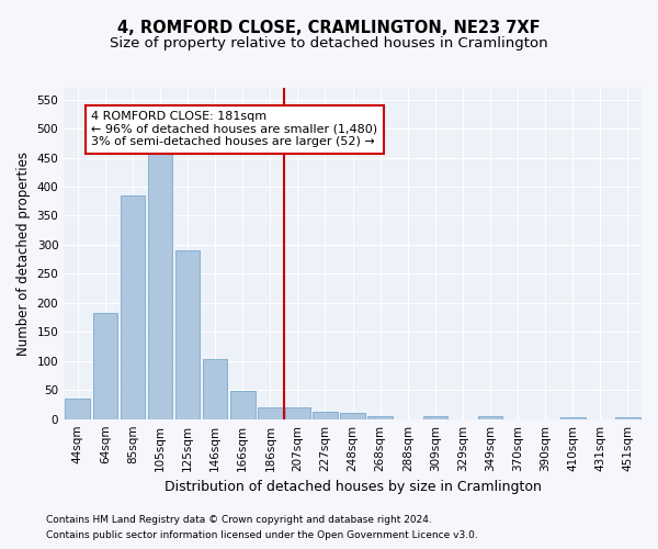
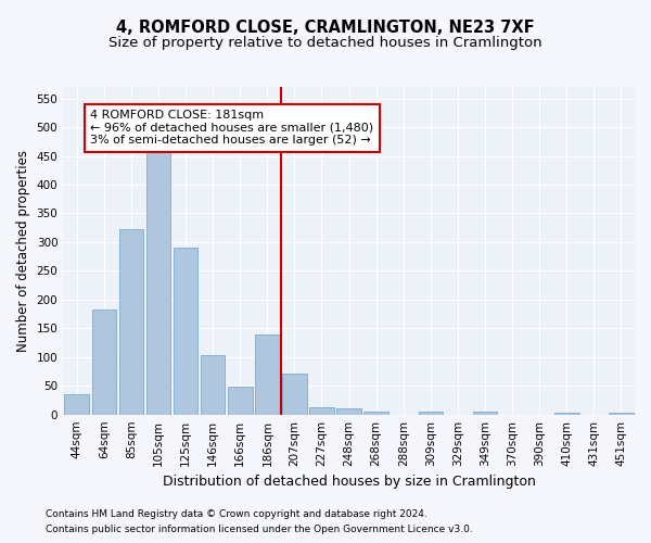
85sqm: 385 -> 322
186sqm: 20 -> 140
207sqm: 20 -> 72
